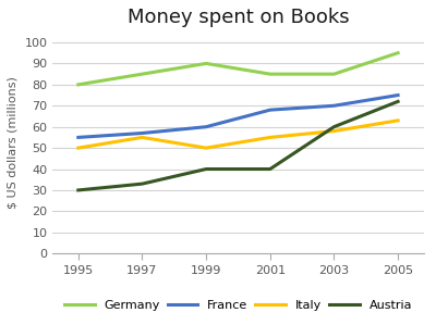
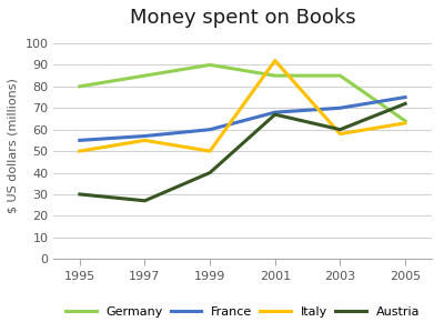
Austria/1997: 33 -> 27
Italy/2001: 55 -> 92
Austria/2001: 40 -> 67
Germany/2005: 95 -> 64
